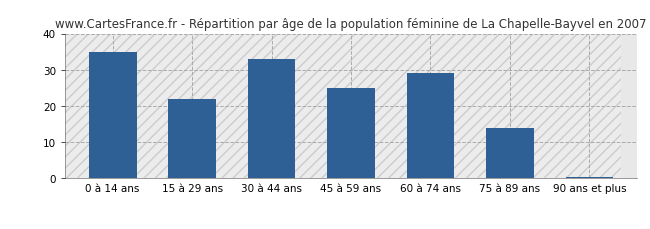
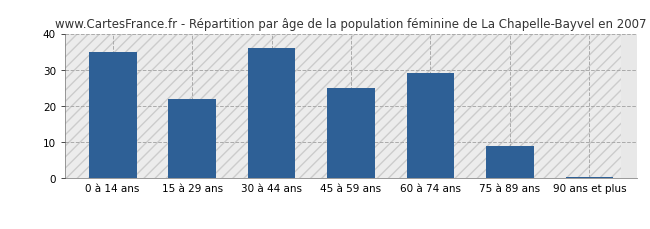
30 à 44 ans: 33.0 -> 36.0
75 à 89 ans: 14.0 -> 9.0
